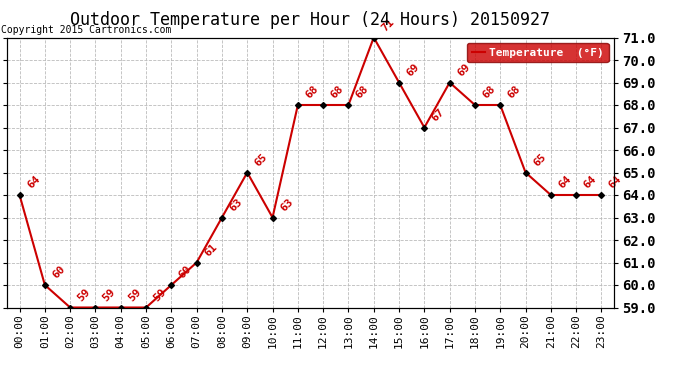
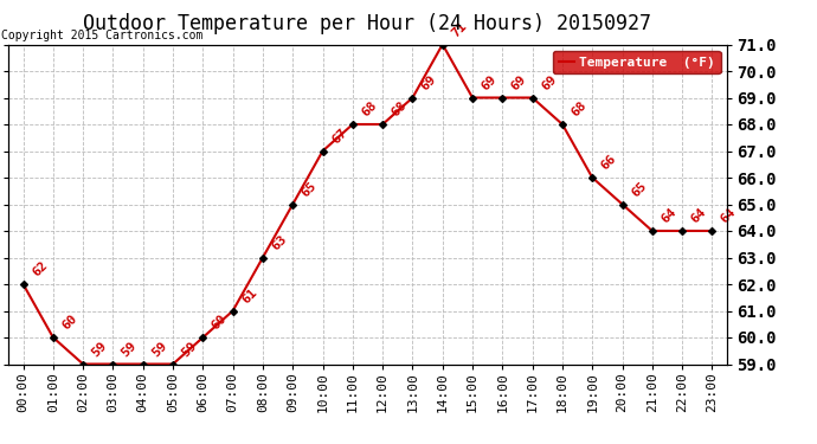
00:00: 64 -> 62
10:00: 63 -> 67
13:00: 68 -> 69
16:00: 67 -> 69
19:00: 68 -> 66
